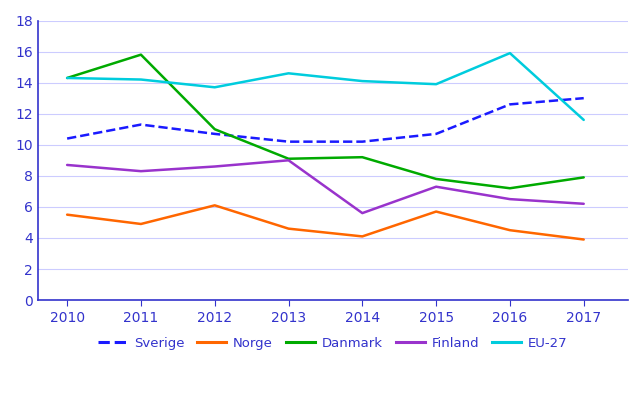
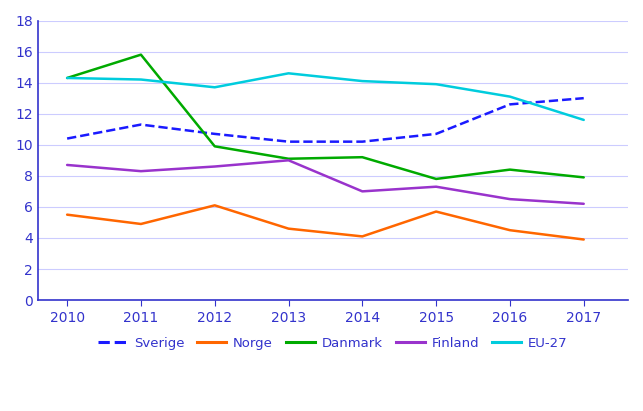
Danmark/2012: 11.0 -> 9.9
Finland/2014: 5.6 -> 7.0
Danmark/2016: 7.2 -> 8.4
EU-27/2016: 15.9 -> 13.1
